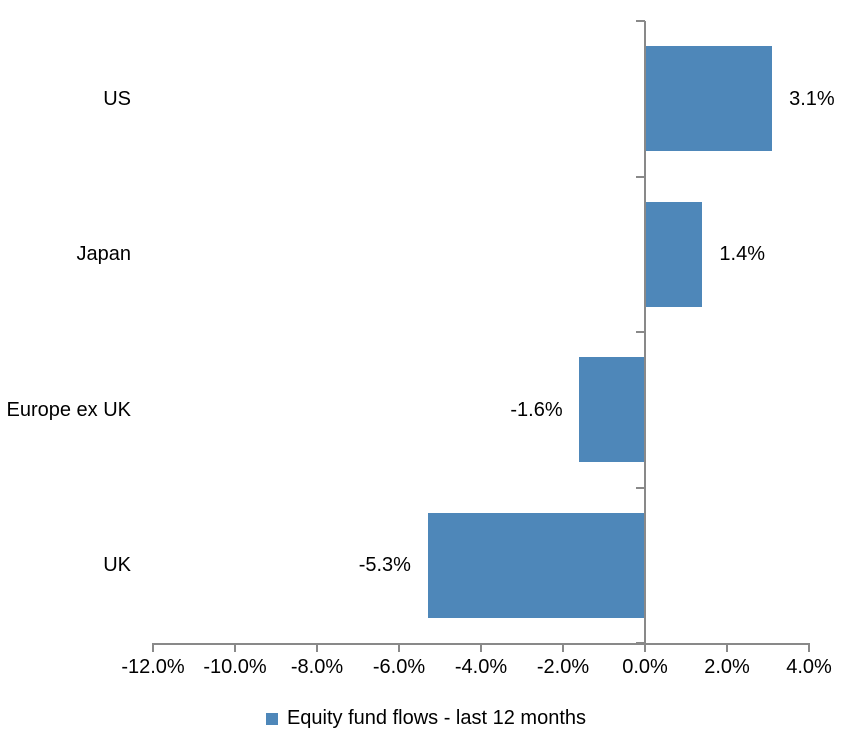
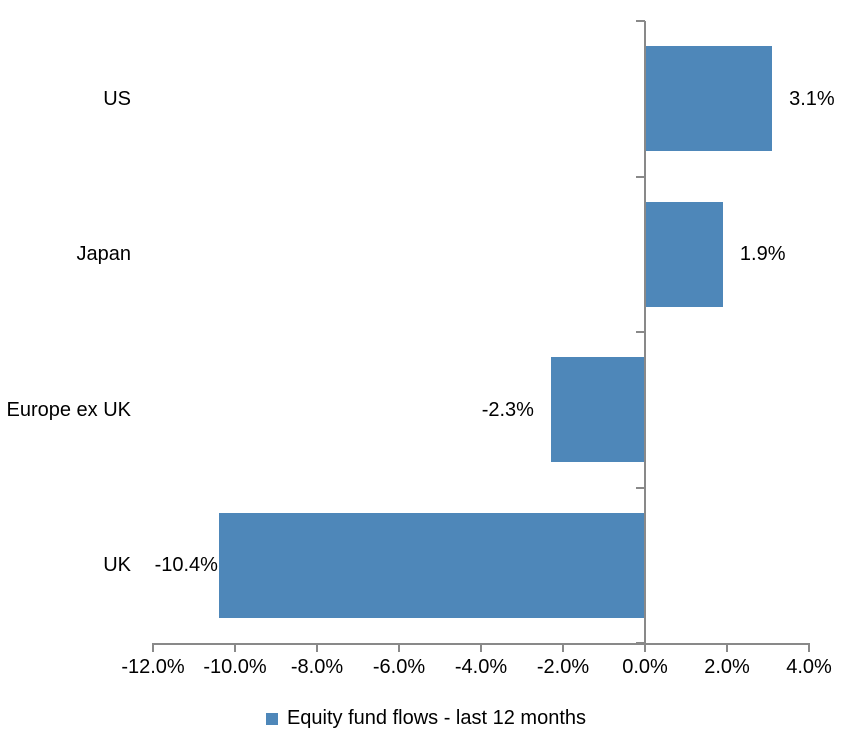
Japan: 1.4% -> 1.9%
Europe ex UK: -1.6% -> -2.3%
UK: -5.3% -> -10.4%
